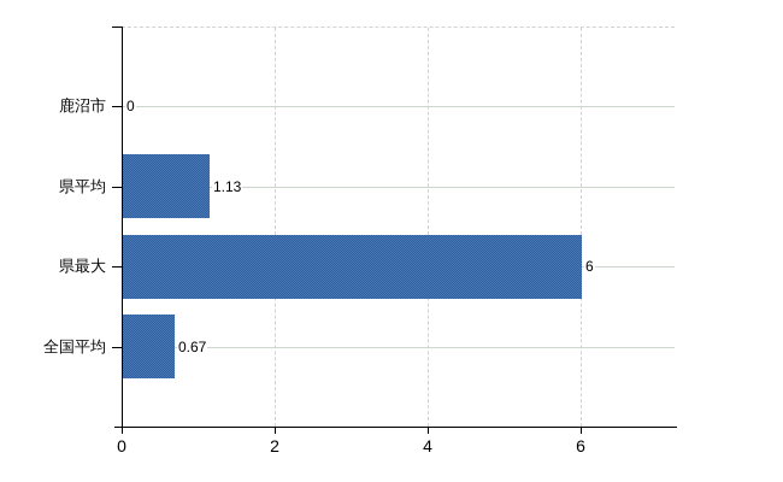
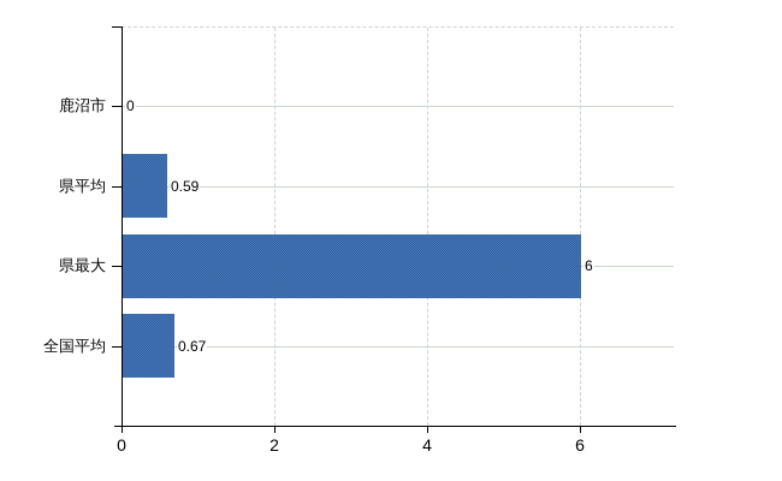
県平均: 1.13 -> 0.59
